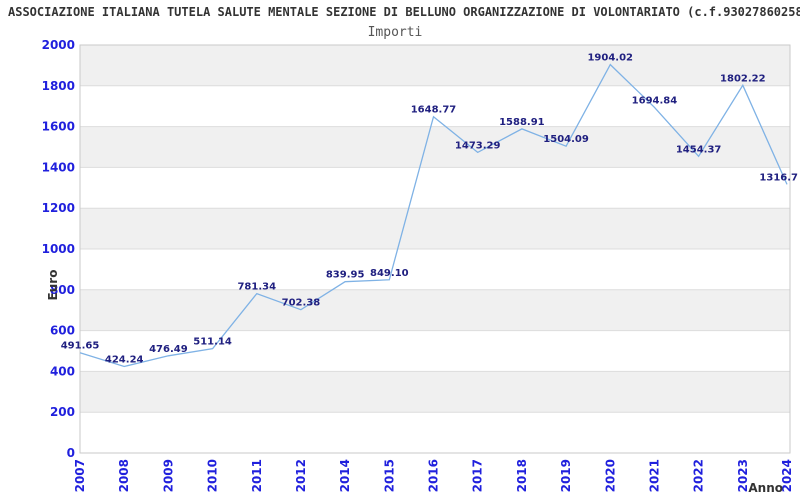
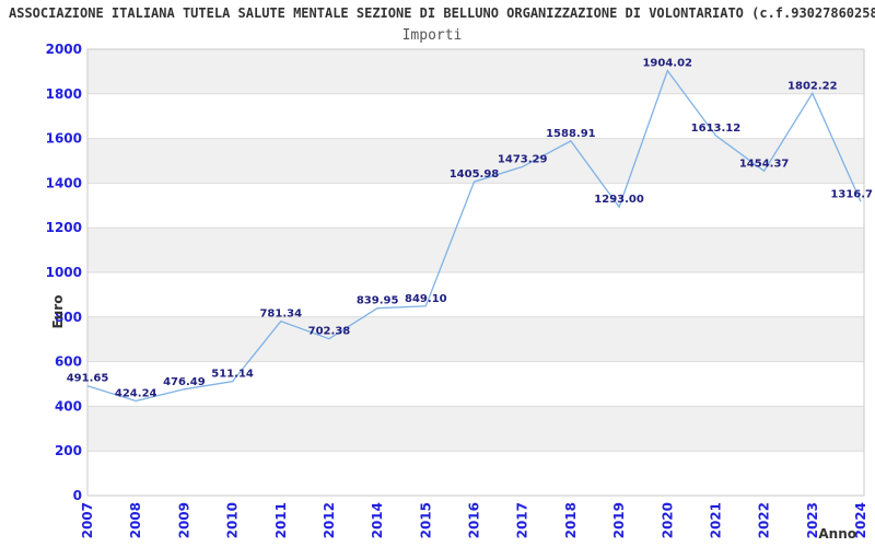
2016: 1648.77 -> 1405.98
2019: 1504.09 -> 1293.00
2021: 1694.84 -> 1613.12
